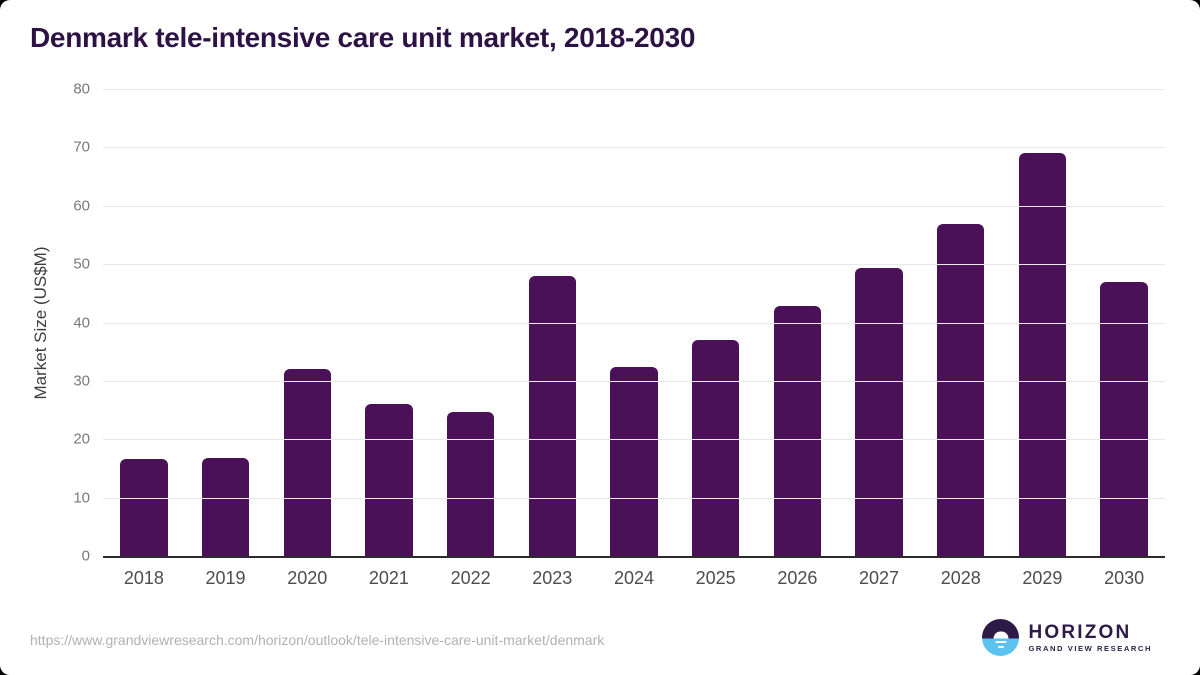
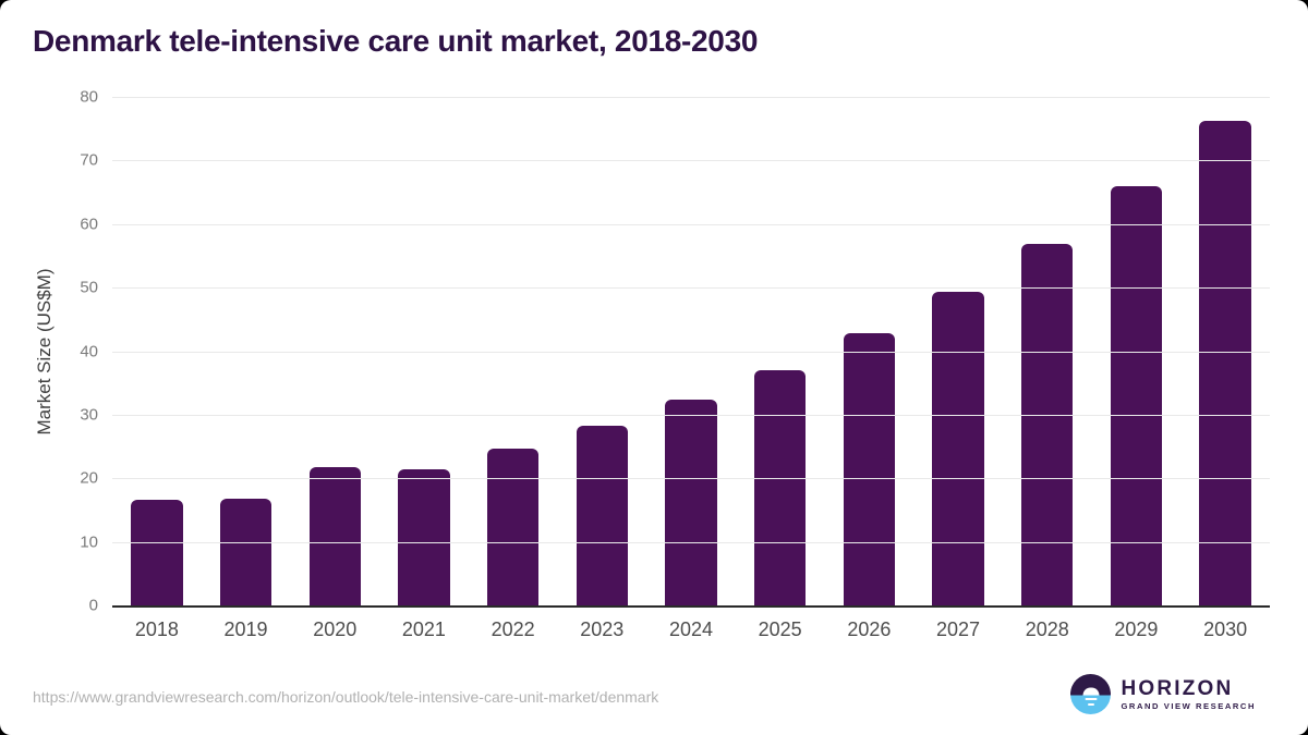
2020: 32 -> 22
2021: 26 -> 22
2023: 48 -> 28
2029: 69 -> 66
2030: 47 -> 76
